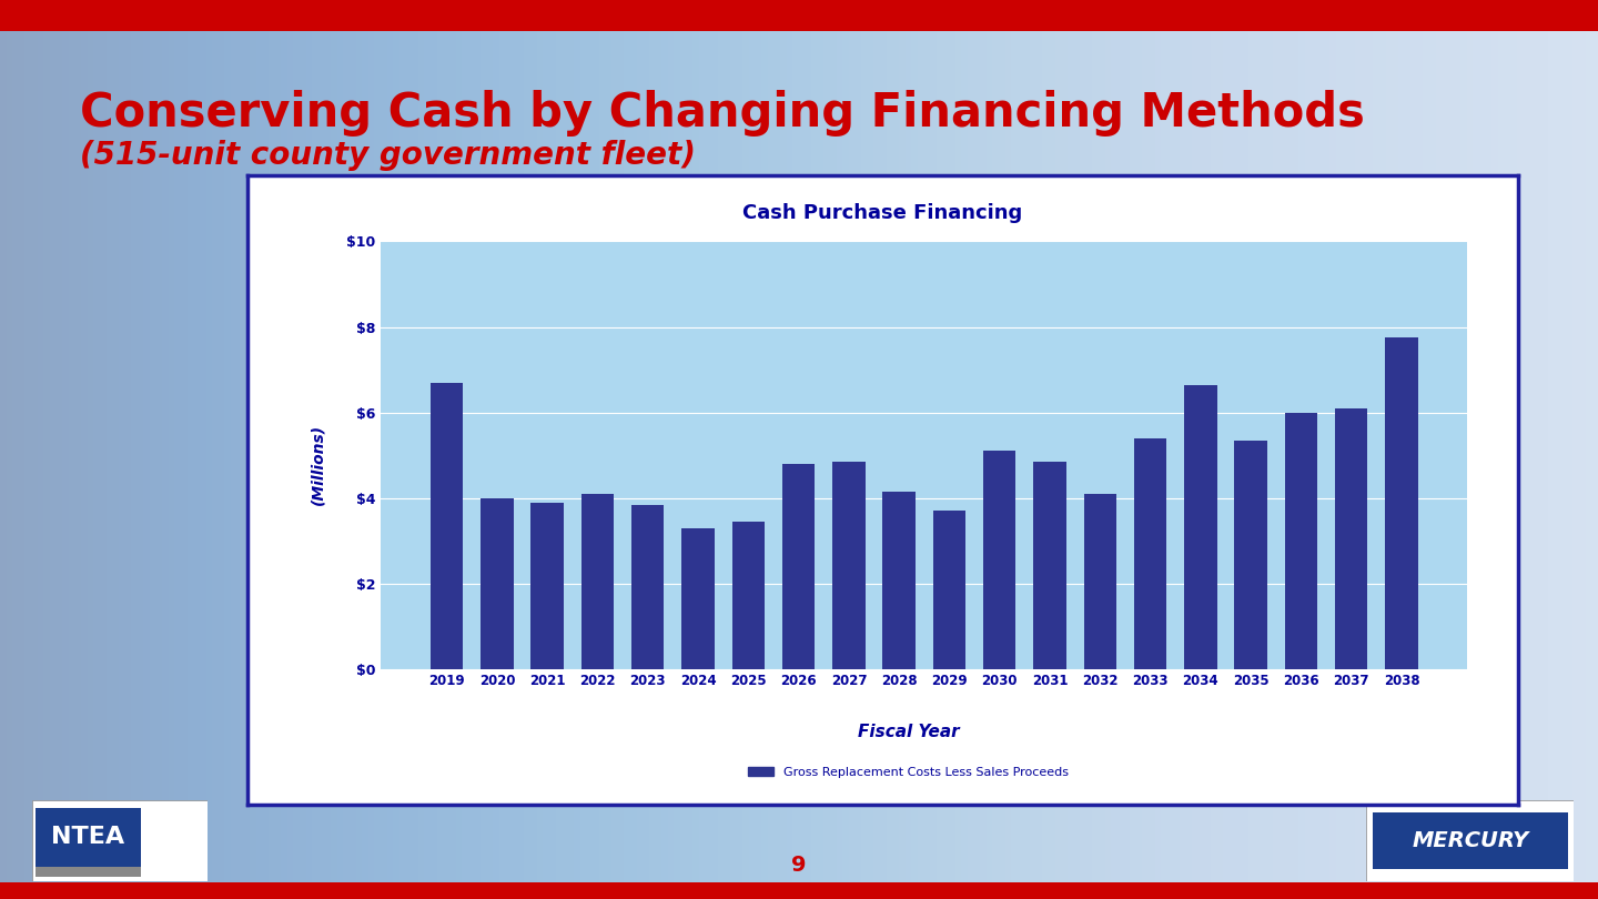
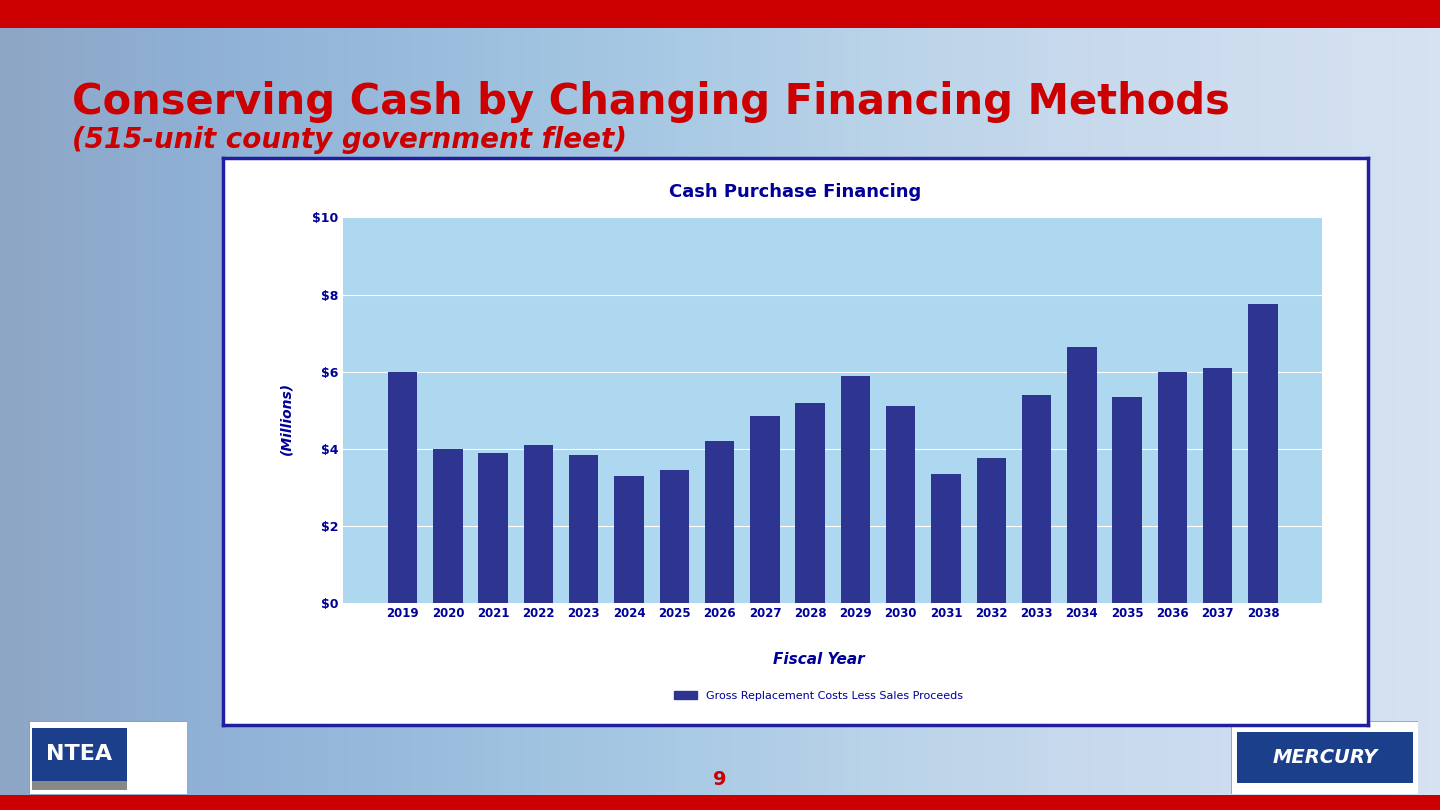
2019: $6.70 -> $5.98
2026: $4.80 -> $4.20
2028: $4.15 -> $5.20
2029: $3.70 -> $5.90
2031: $4.85 -> $3.35
2032: $4.10 -> $3.75
